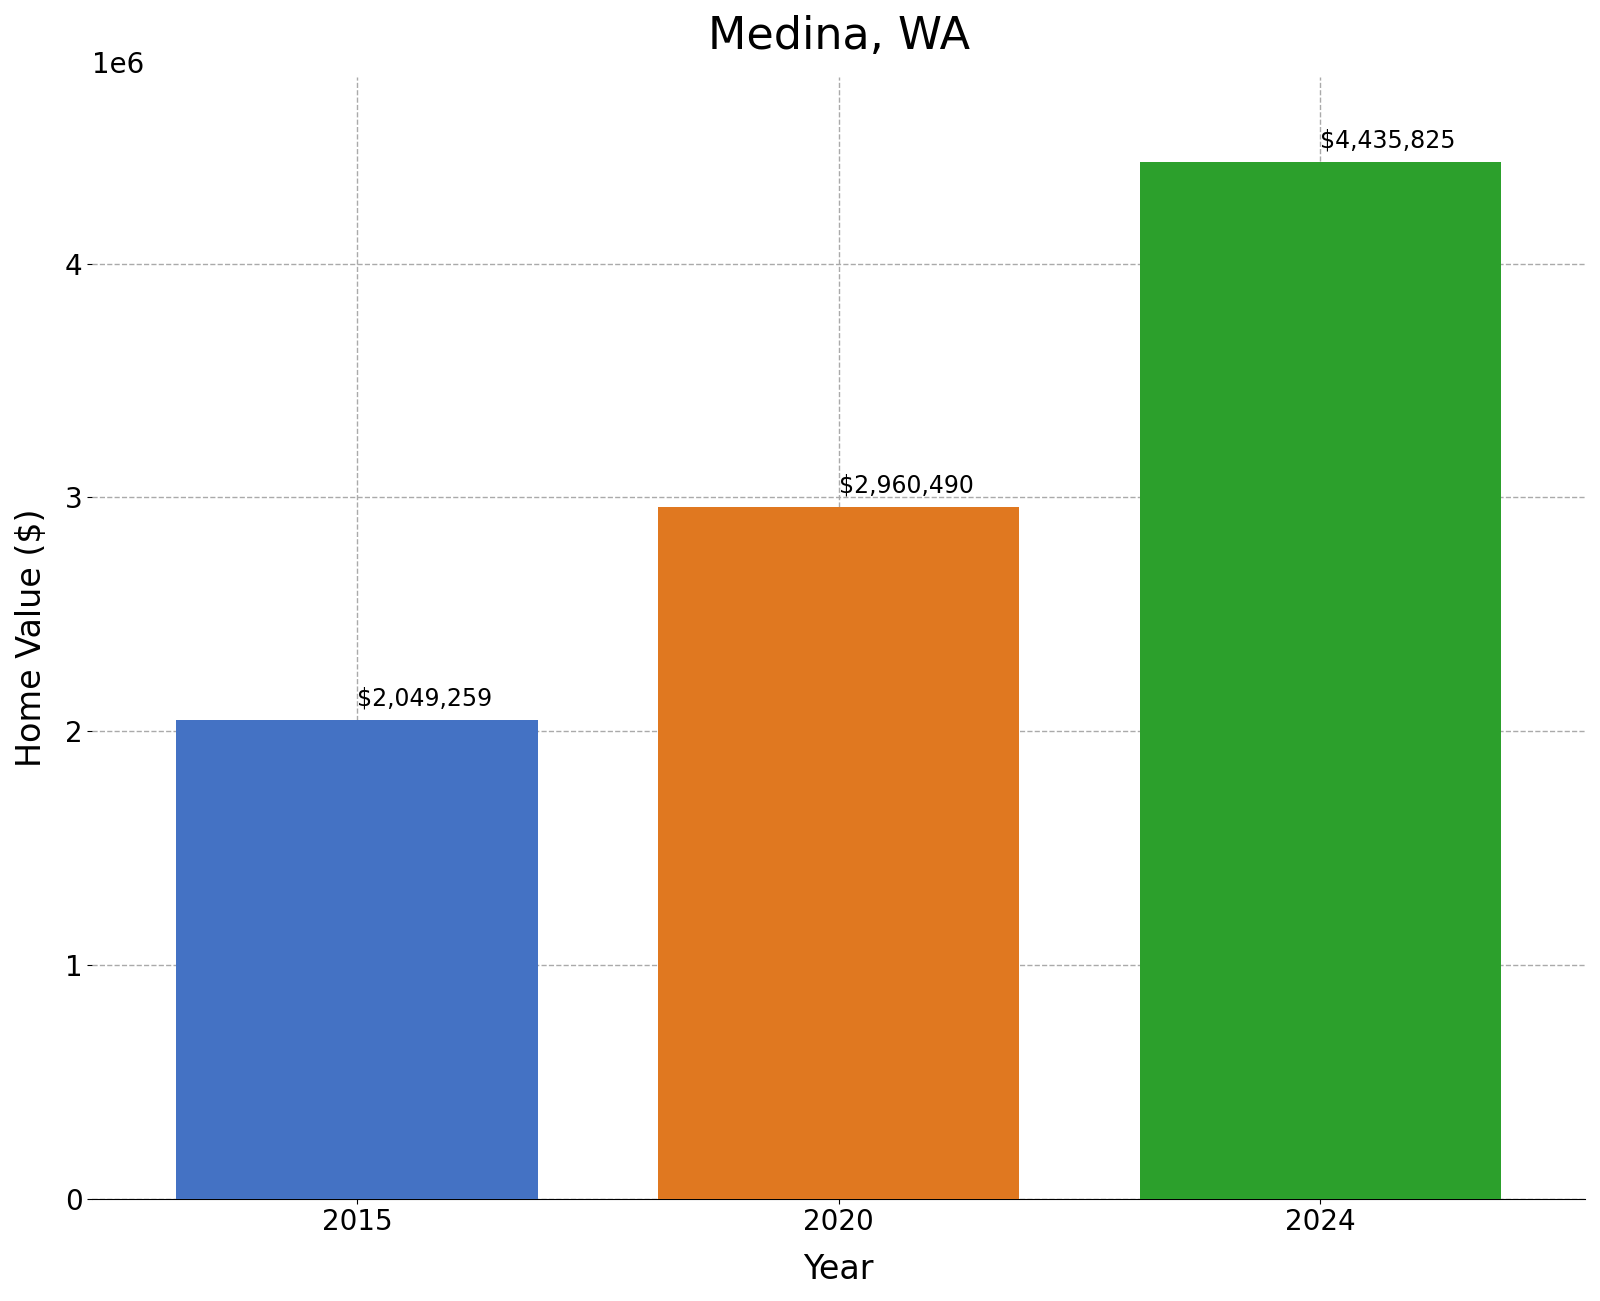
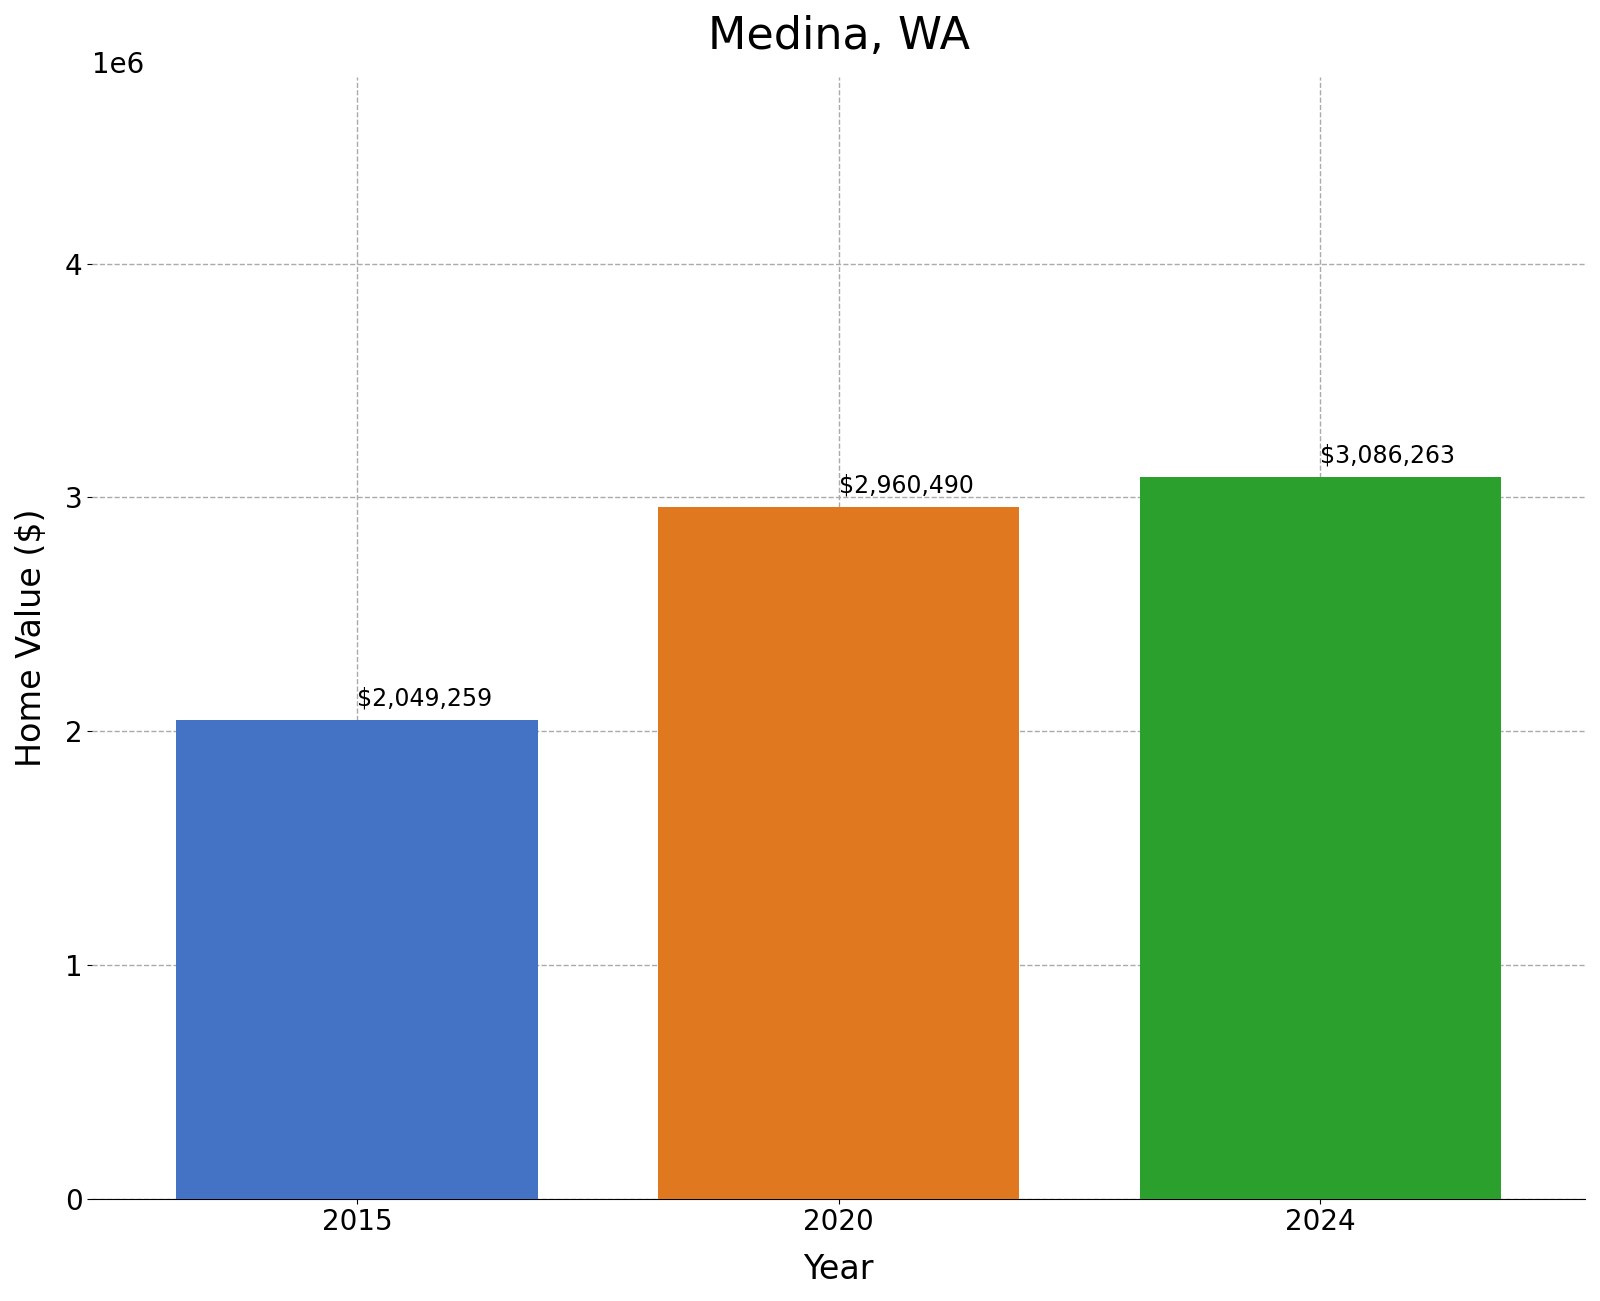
2024: $4,435,825 -> $3,086,263
